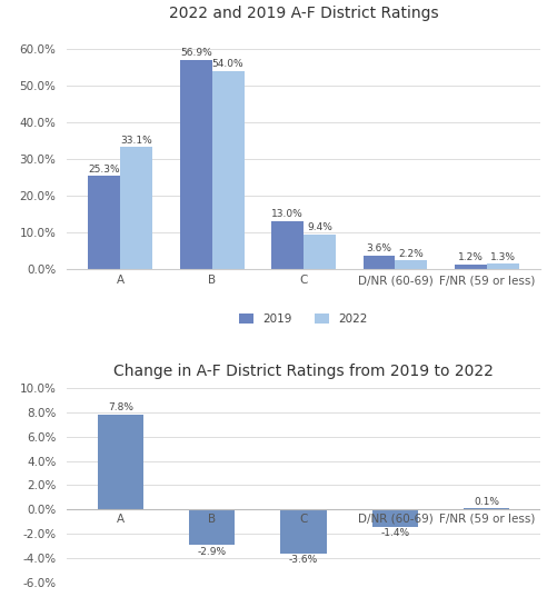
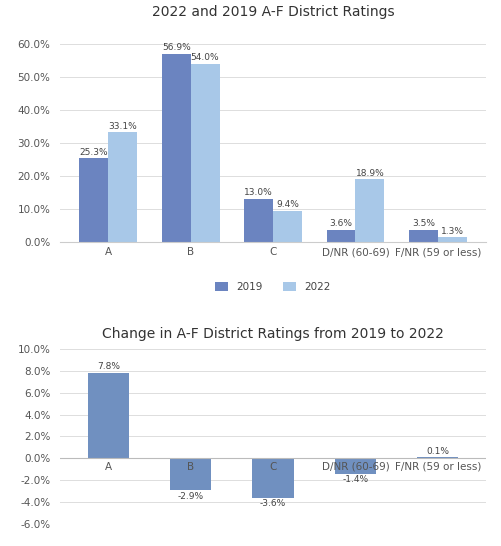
2022 and 2019 A-F District Ratings/2022/D/NR (60-69): 2.2% -> 18.9%
2022 and 2019 A-F District Ratings/2019/F/NR (59 or less): 1.2% -> 3.5%
